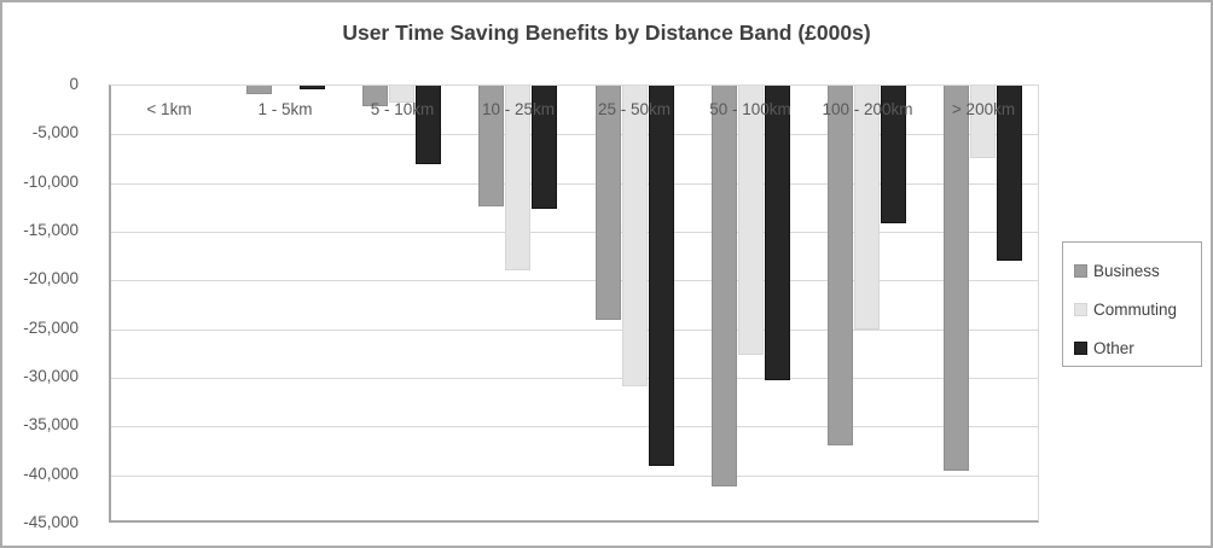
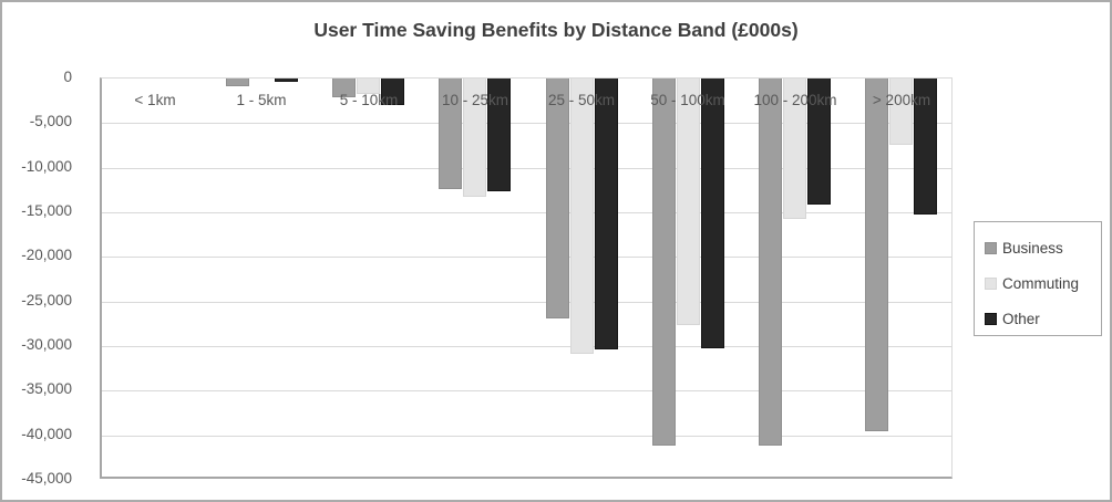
Other/5 - 10km: -8000 -> -3000
Commuting/10 - 25km: -19000 -> -13000
Business/25 - 50km: -24000 -> -27000
Other/25 - 50km: -39000 -> -30000
Business/100 - 200km: -37000 -> -41000
Commuting/100 - 200km: -25000 -> -16000
Other/> 200km: -18000 -> -15000
